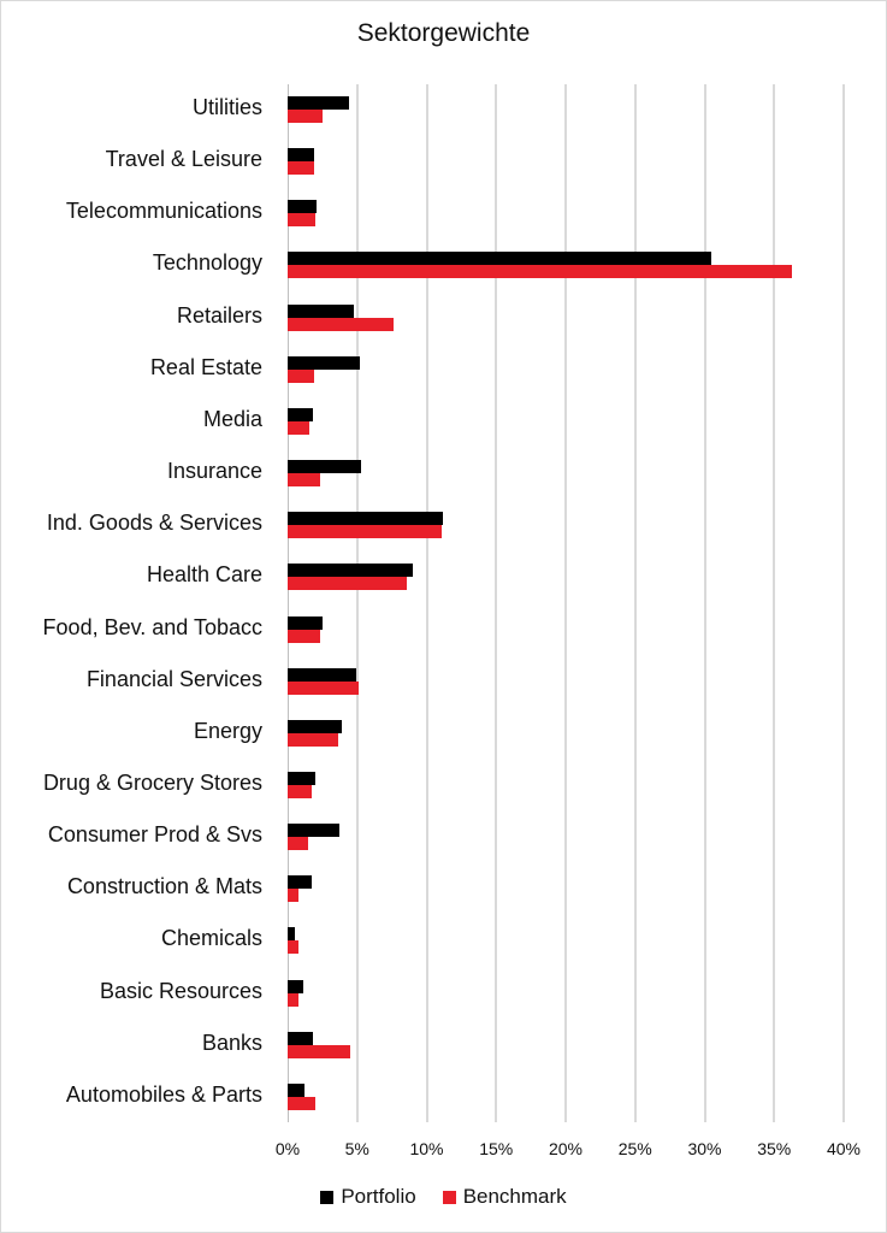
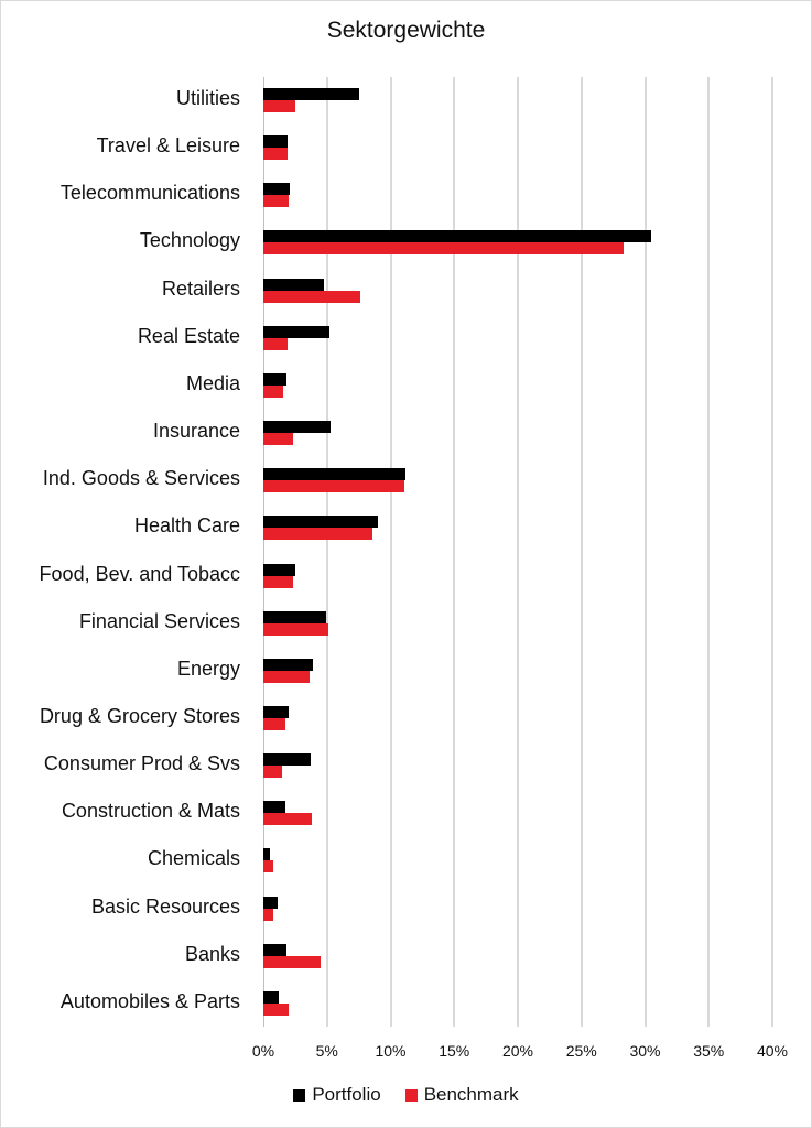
Portfolio/Utilities: 4.4% -> 7.5%
Benchmark/Technology: 36.3% -> 28.3%
Benchmark/Construction & Mats: 0.8% -> 3.8%
